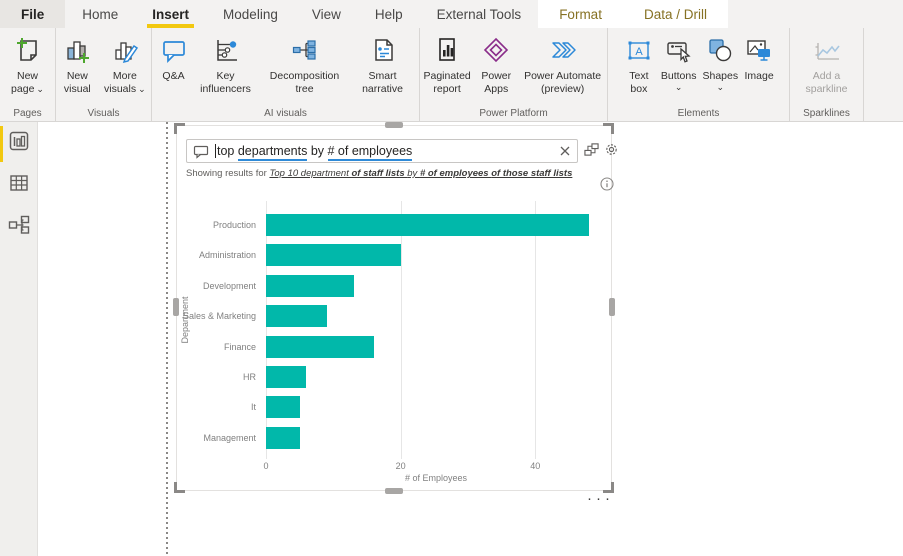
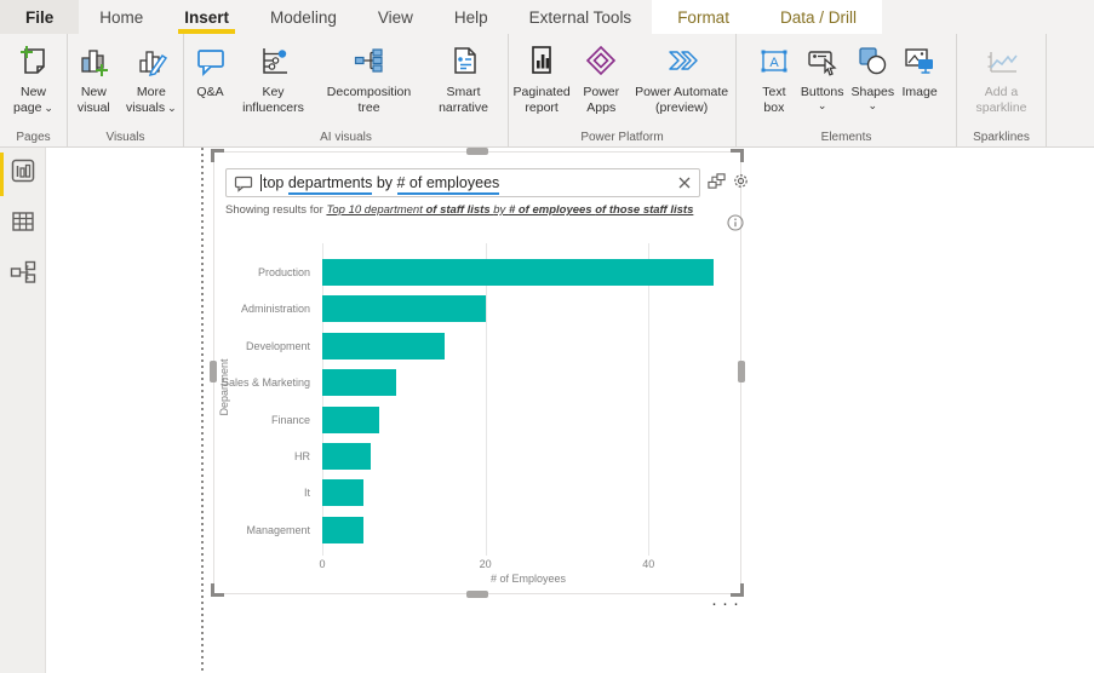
Development: 13 -> 15
Finance: 16 -> 7
